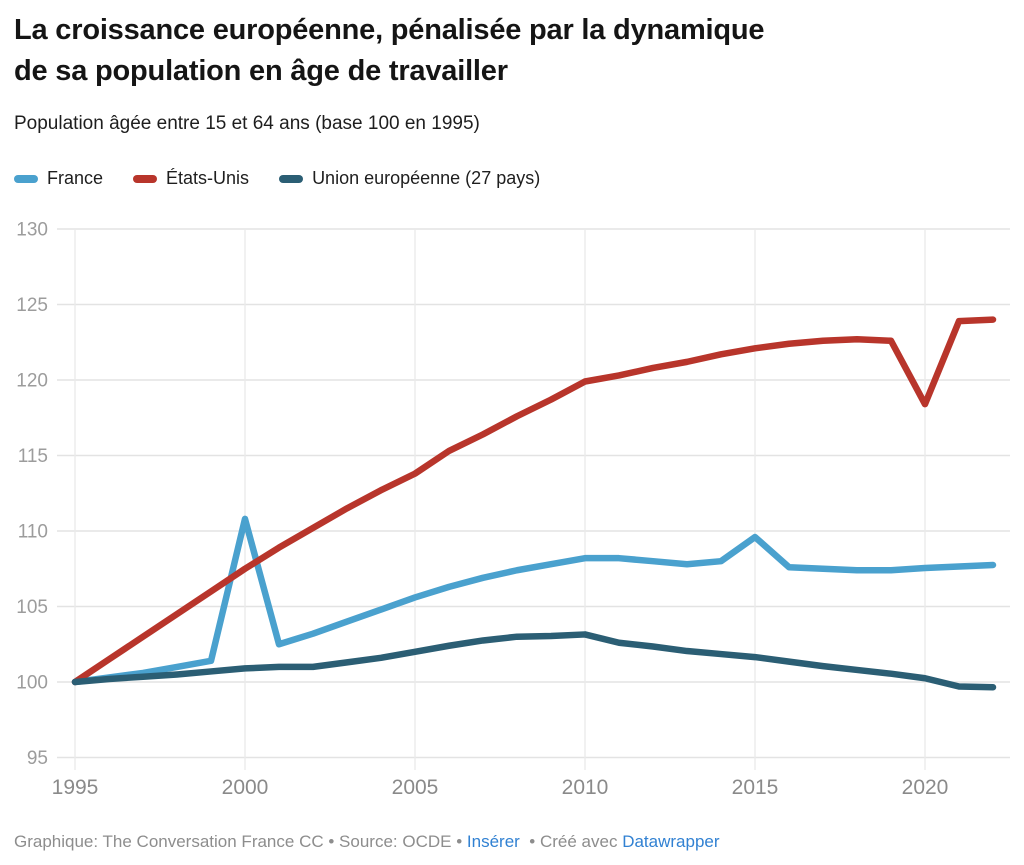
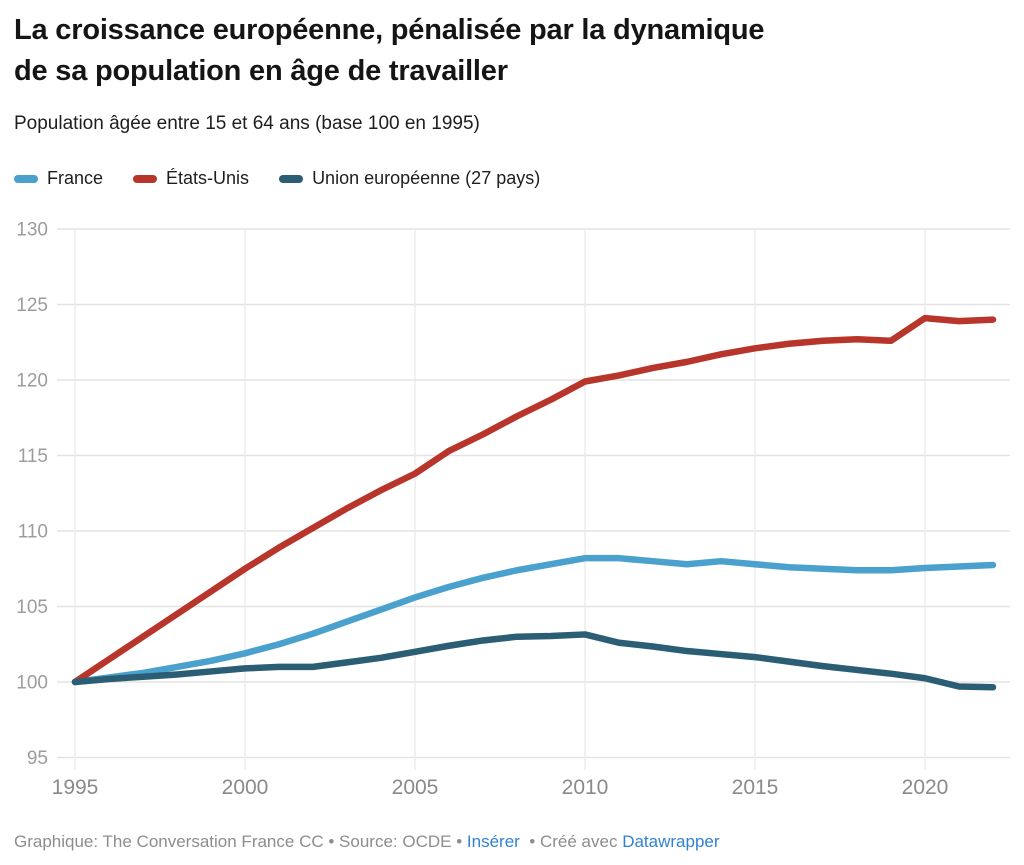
France/2000: 110.8 -> 101.9
France/2015: 109.6 -> 107.8
États-Unis/2020: 118.4 -> 124.1
